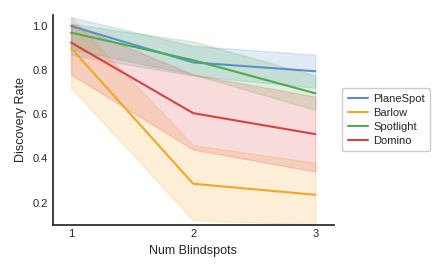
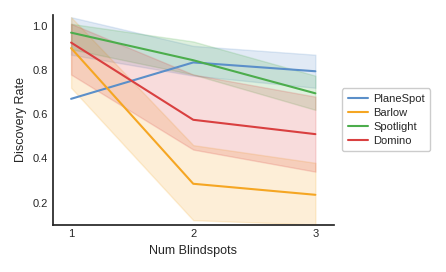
PlaneSpot/1: 1.000 -> 0.670
Domino/2: 0.605 -> 0.575
